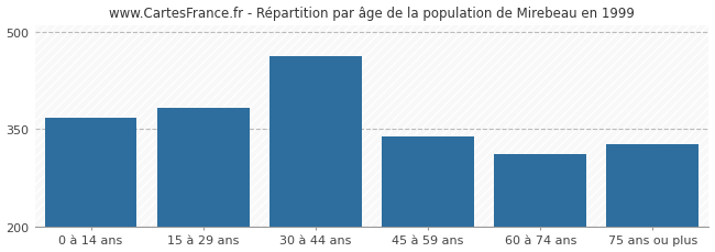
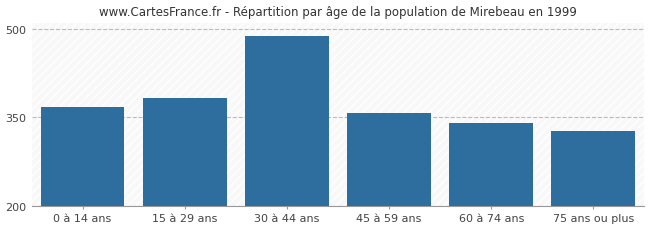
30 à 44 ans: 462 -> 487
45 à 59 ans: 338 -> 358
60 à 74 ans: 312 -> 340
